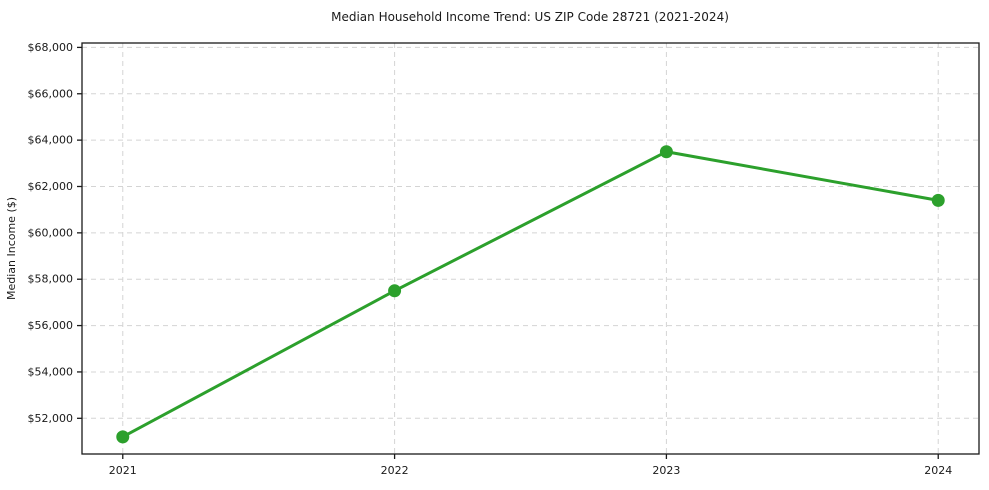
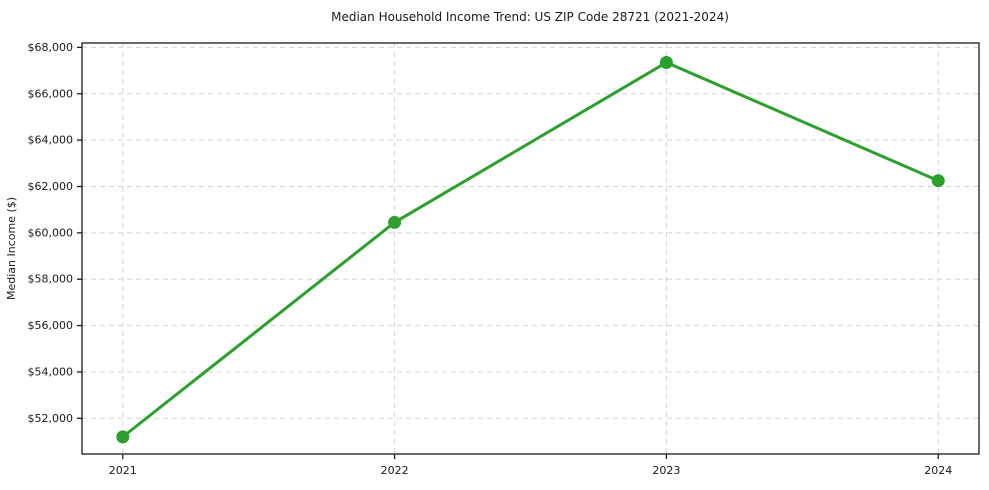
2022: $57500 -> $60400
2023: $63500 -> $67400
2024: $61400 -> $62200
